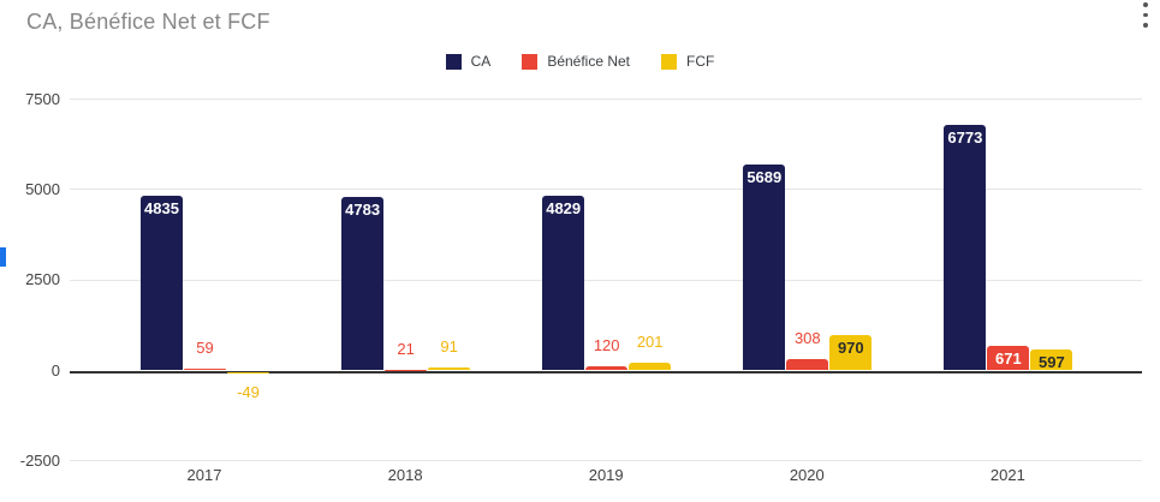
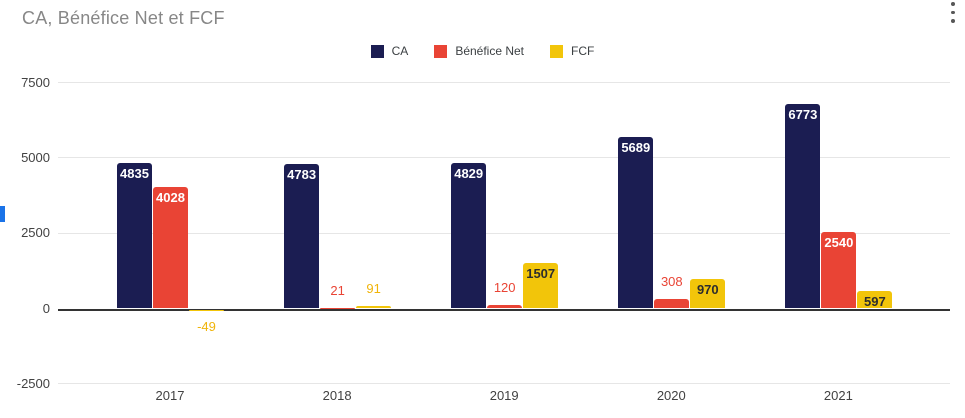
Bénéfice Net/2017: 59 -> 4028
FCF/2019: 201 -> 1507
Bénéfice Net/2021: 671 -> 2540
